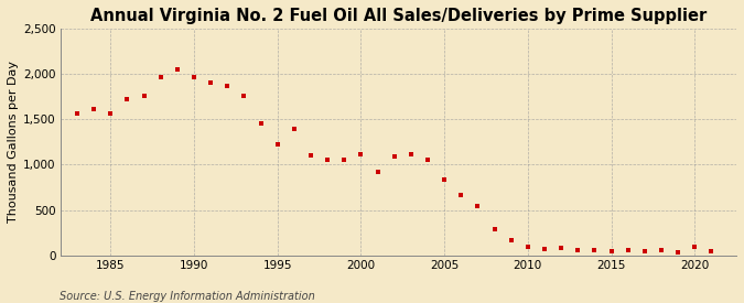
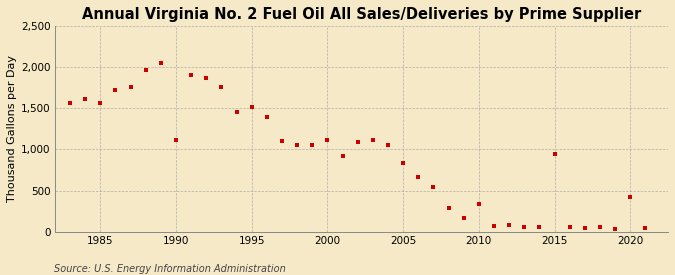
1990: 1,960 -> 1,120
1995: 1,230 -> 1,520
2010: 100 -> 340
2015: 50 -> 940
2020: 100 -> 420
